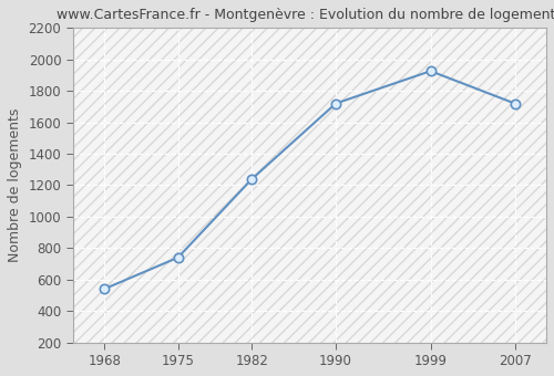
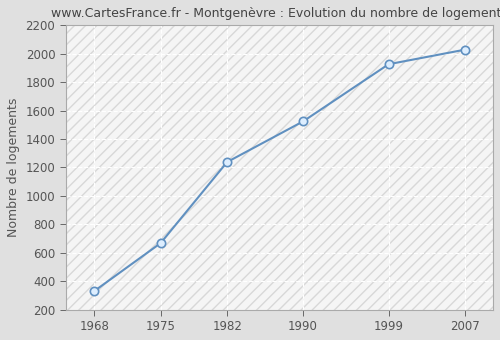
1968: 540 -> 330
1975: 740 -> 670
1990: 1720 -> 1520
2007: 1720 -> 2030
